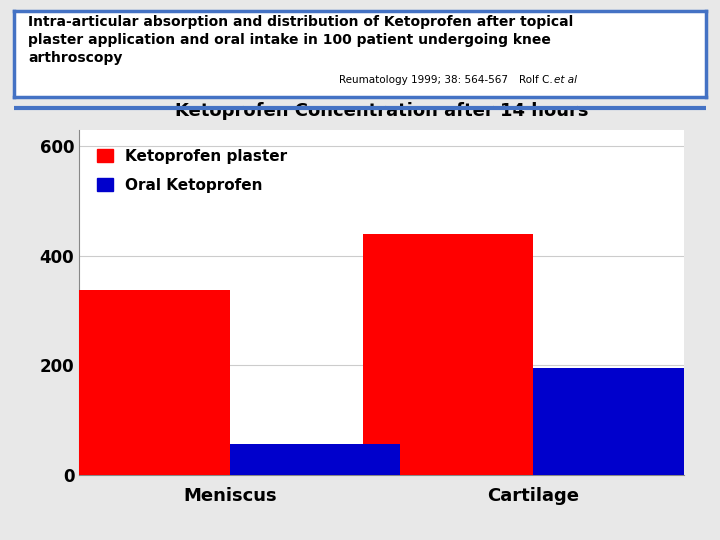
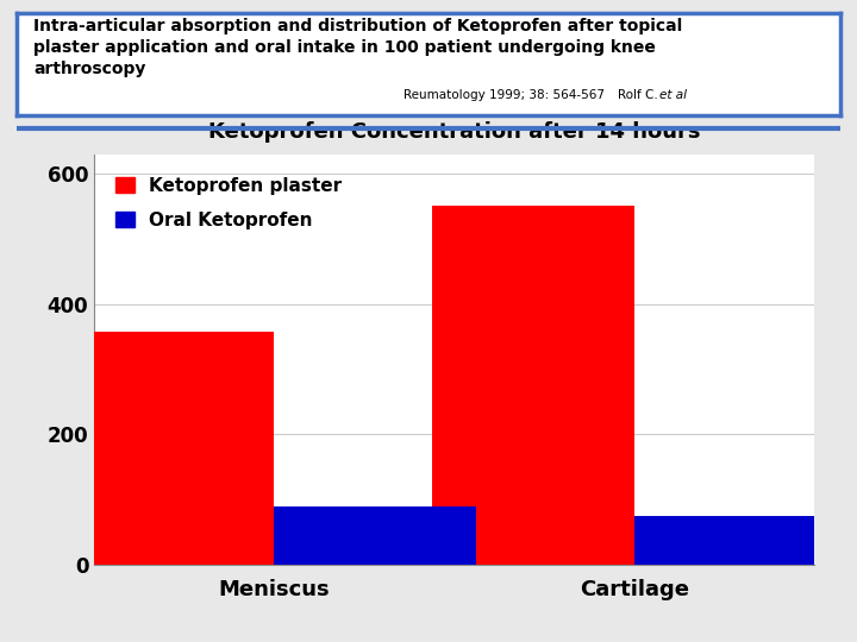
Ketoprofen plaster/Meniscus: 338 -> 358
Oral Ketoprofen/Meniscus: 56 -> 90
Ketoprofen plaster/Cartilage: 440 -> 550
Oral Ketoprofen/Cartilage: 196 -> 76
